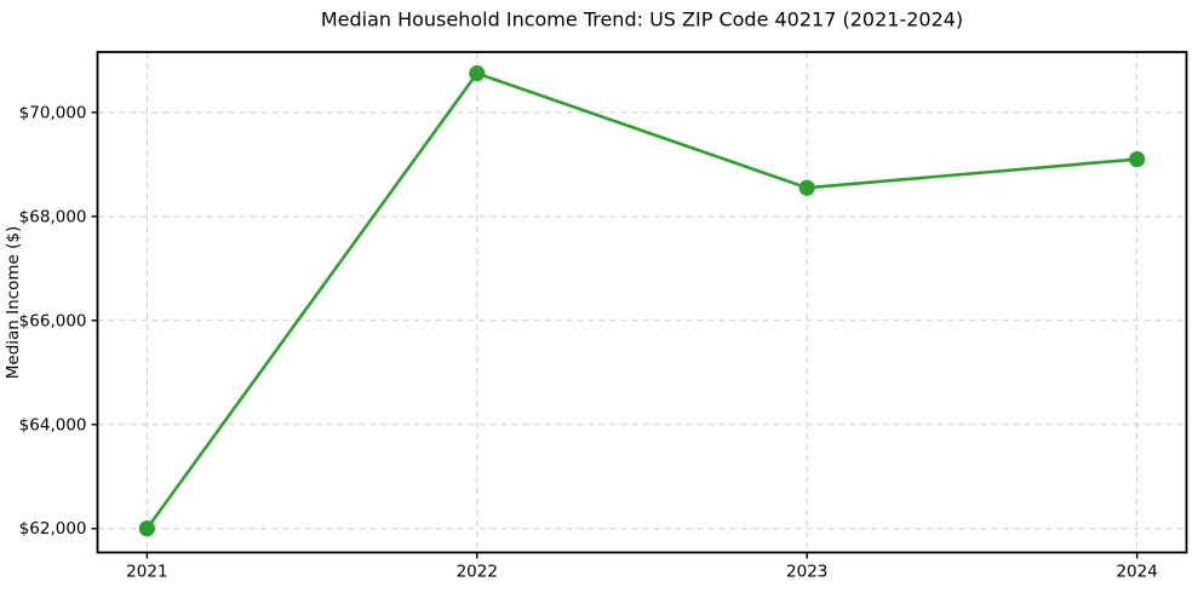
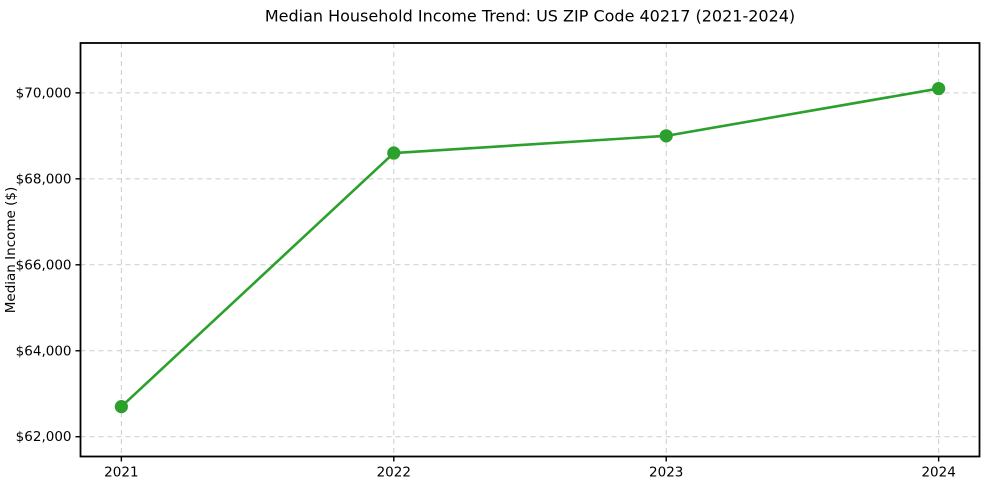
2021: $62000 -> $62700
2022: $70800 -> $68600
2023: $68600 -> $69000
2024: $69100 -> $70100
